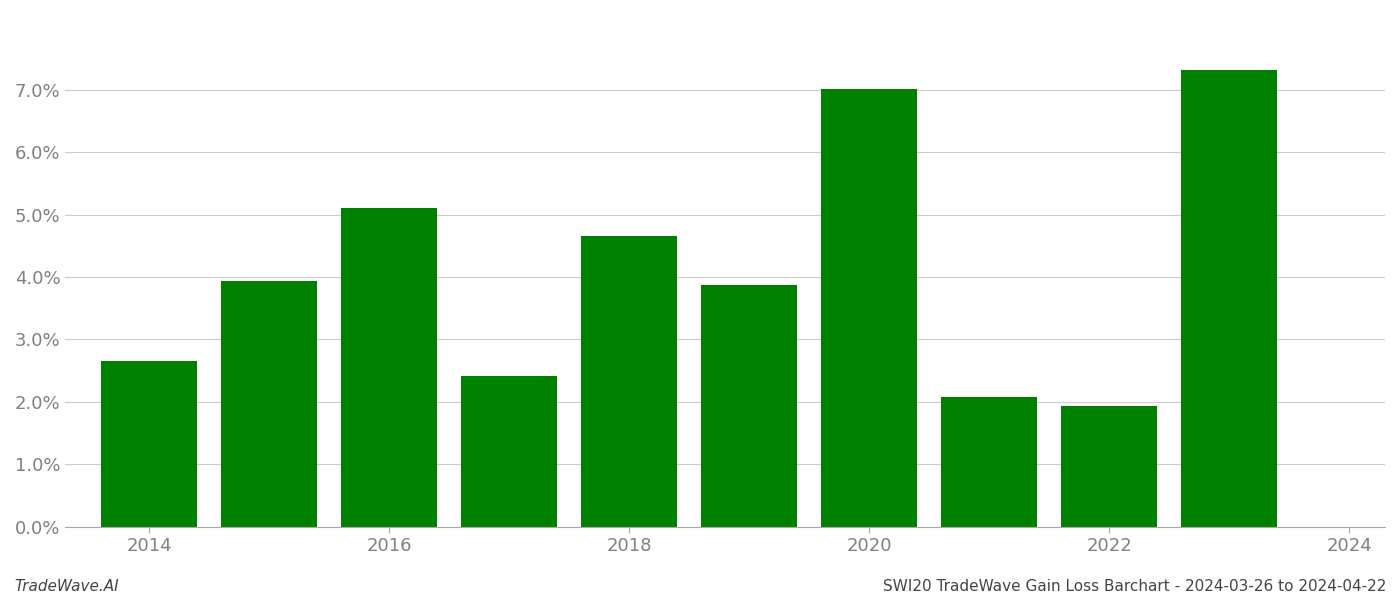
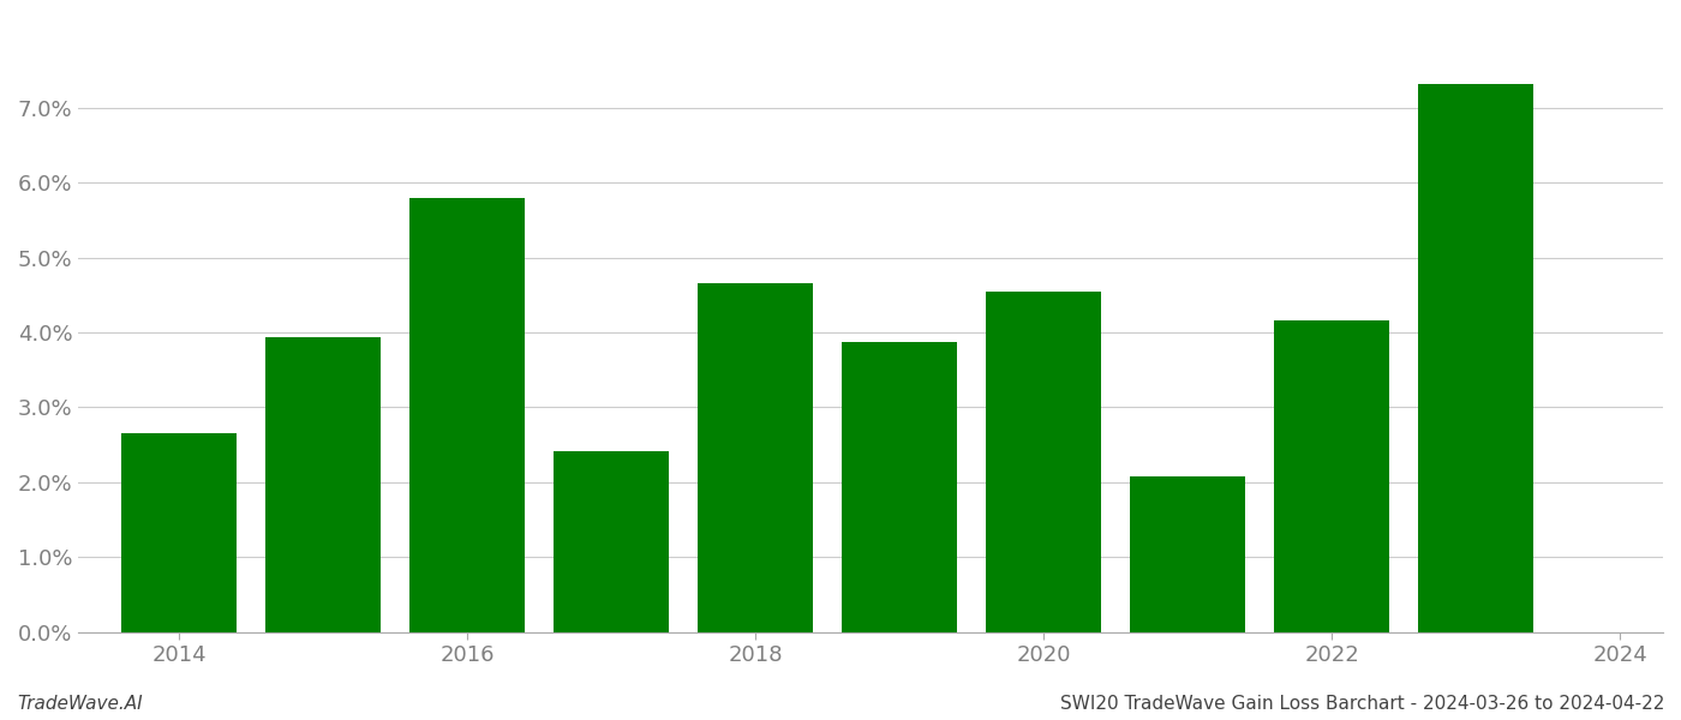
2016: 5.10% -> 5.80%
2020: 7.02% -> 4.54%
2022: 1.94% -> 4.16%
